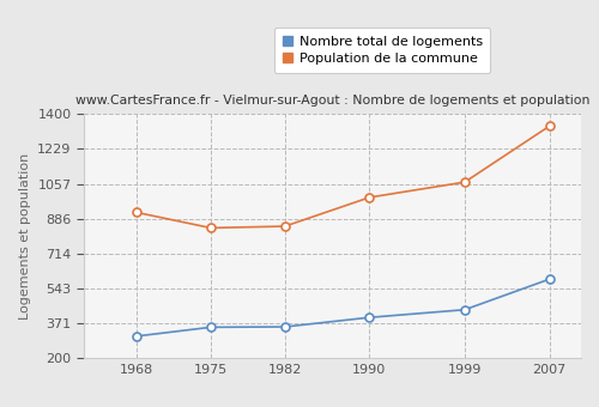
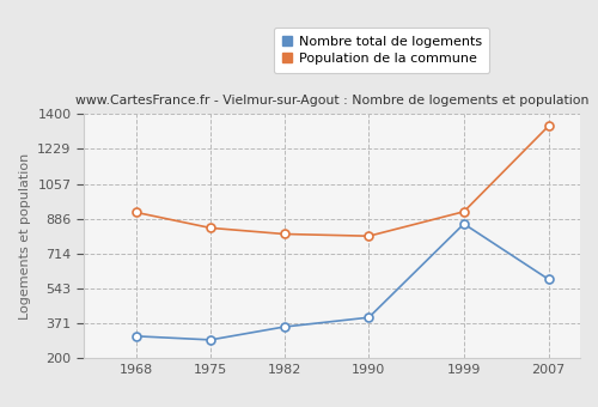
Nombre total de logements/1975: 350 -> 290
Population de la commune/1982: 850 -> 810
Population de la commune/1990: 990 -> 800
Nombre total de logements/1999: 440 -> 860
Population de la commune/1999: 1060 -> 920
